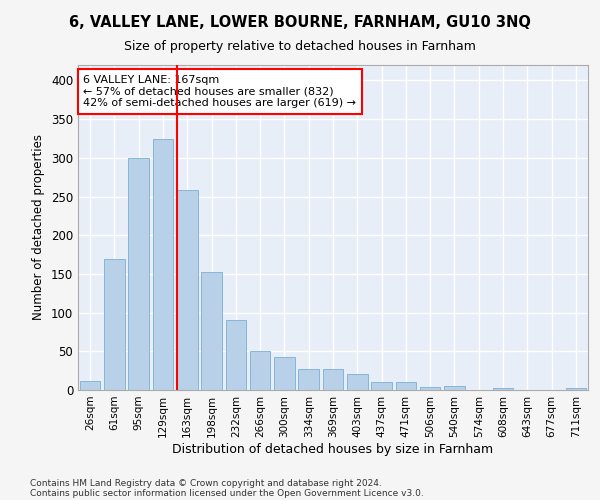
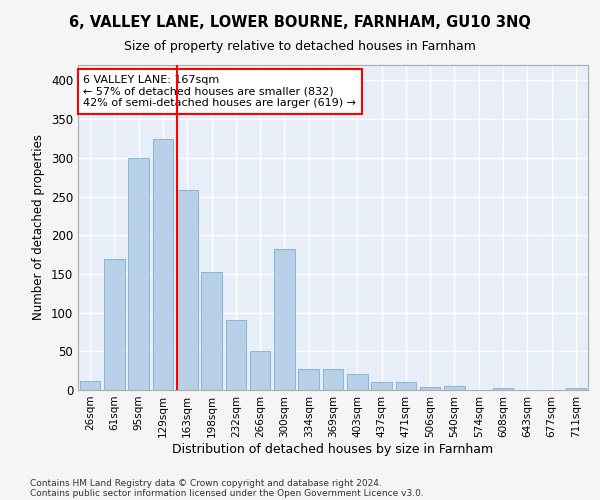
300sqm: 43 -> 182
